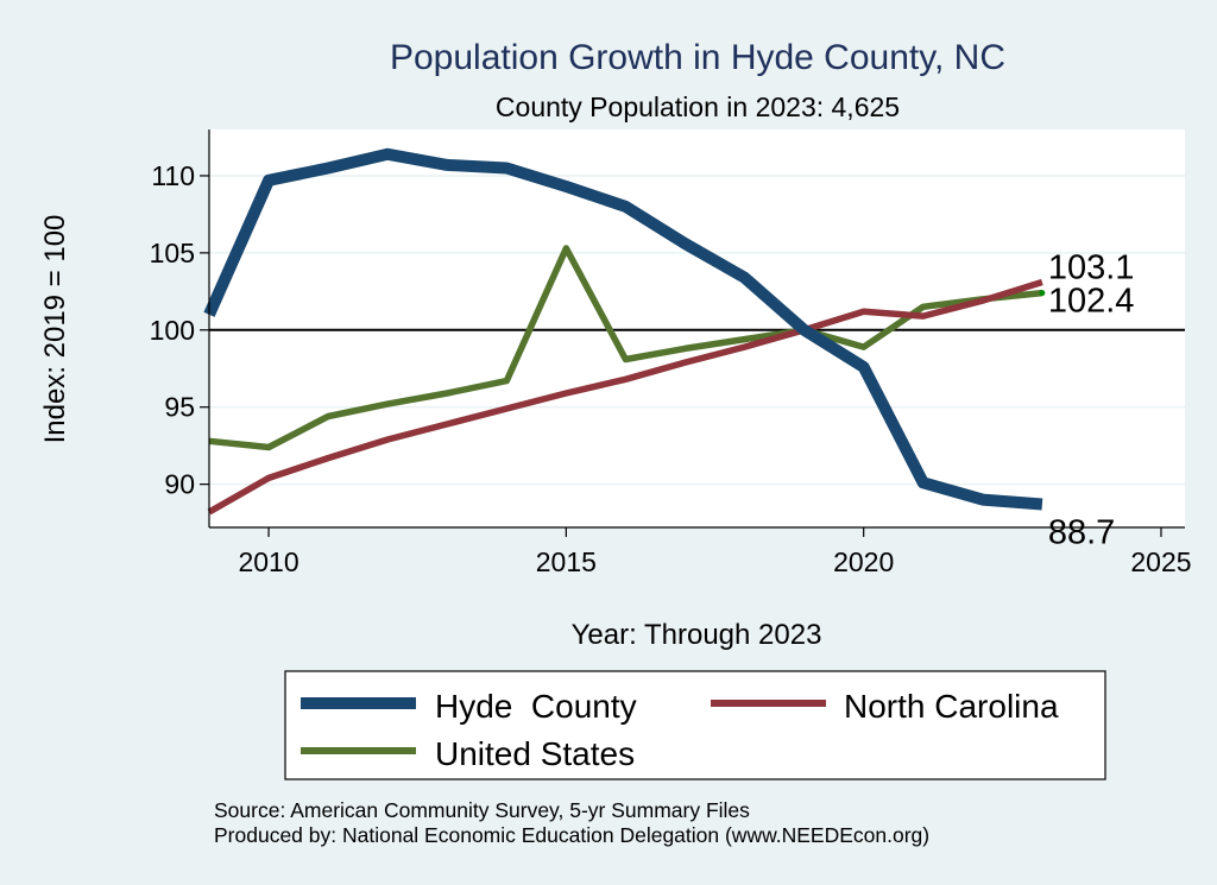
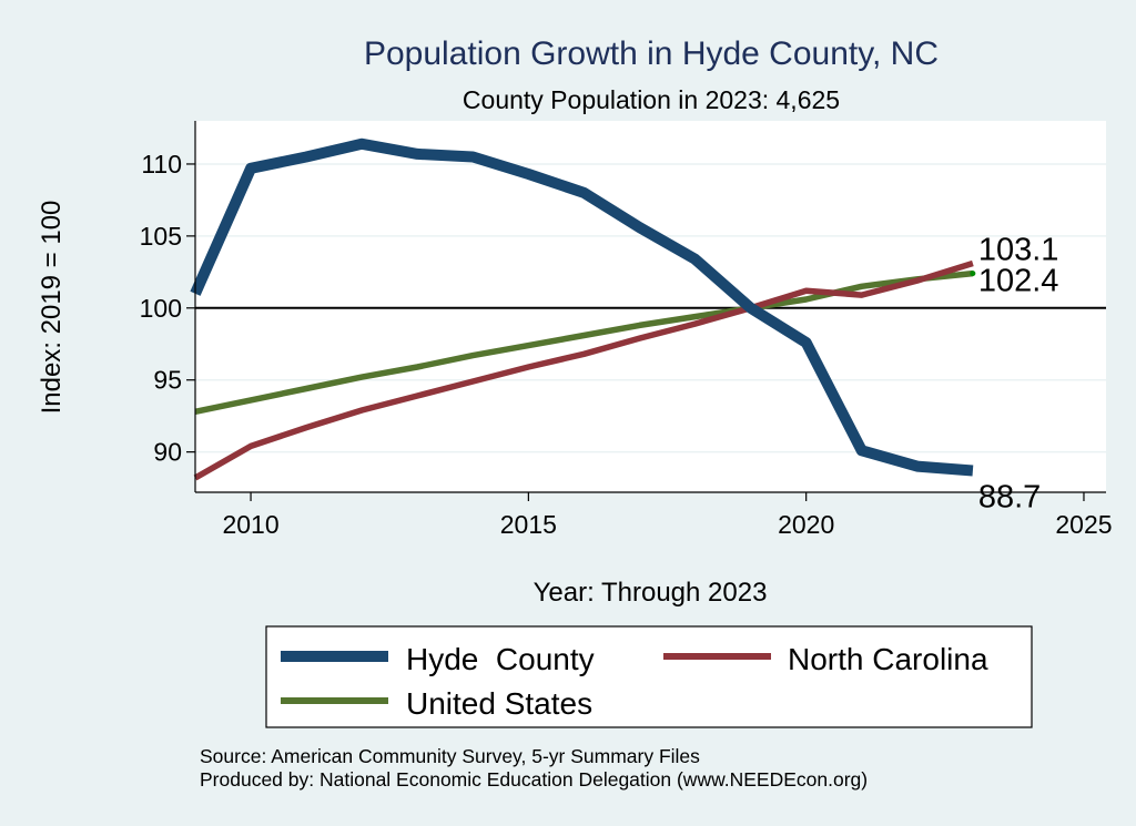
United States/2010: 92.4 -> 93.6
United States/2015: 105.3 -> 97.4
United States/2020: 98.9 -> 100.6
